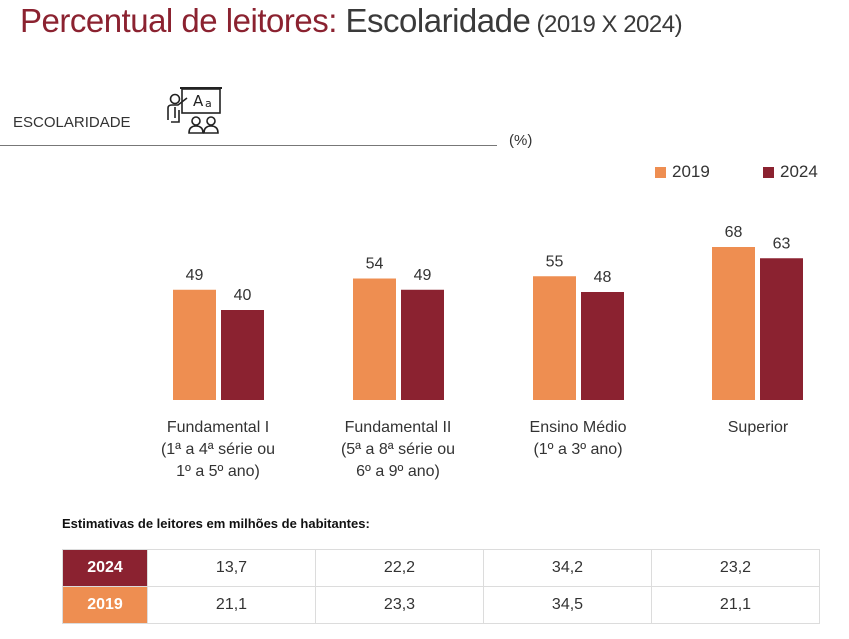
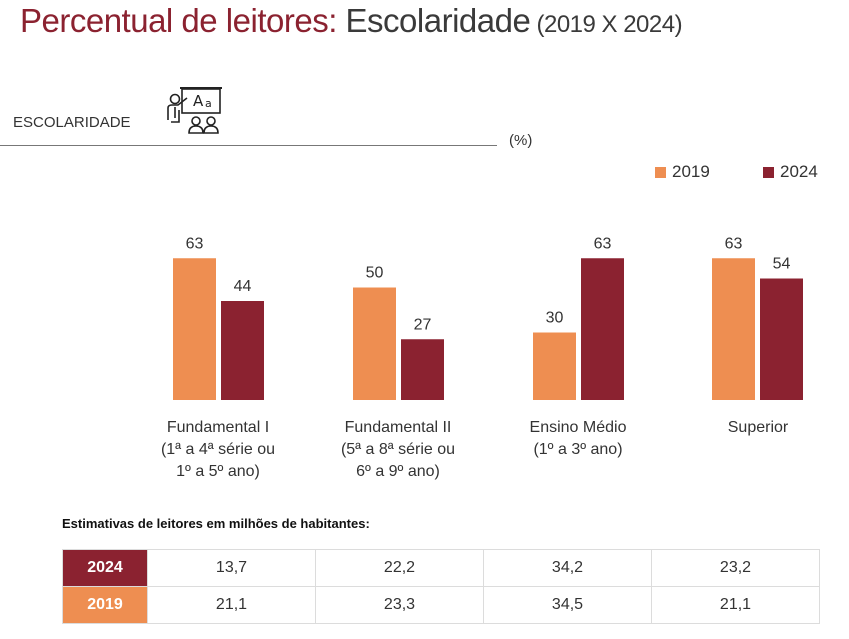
2019/Fundamental I (1ª a 4ª série ou 1º a 5º ano): 49 -> 63
2024/Fundamental I (1ª a 4ª série ou 1º a 5º ano): 40 -> 44
2019/Fundamental II (5ª a 8ª série ou 6º a 9º ano): 54 -> 50
2024/Fundamental II (5ª a 8ª série ou 6º a 9º ano): 49 -> 27
2019/Ensino Médio (1º a 3º ano): 55 -> 30
2024/Ensino Médio (1º a 3º ano): 48 -> 63
2019/Superior: 68 -> 63
2024/Superior: 63 -> 54
